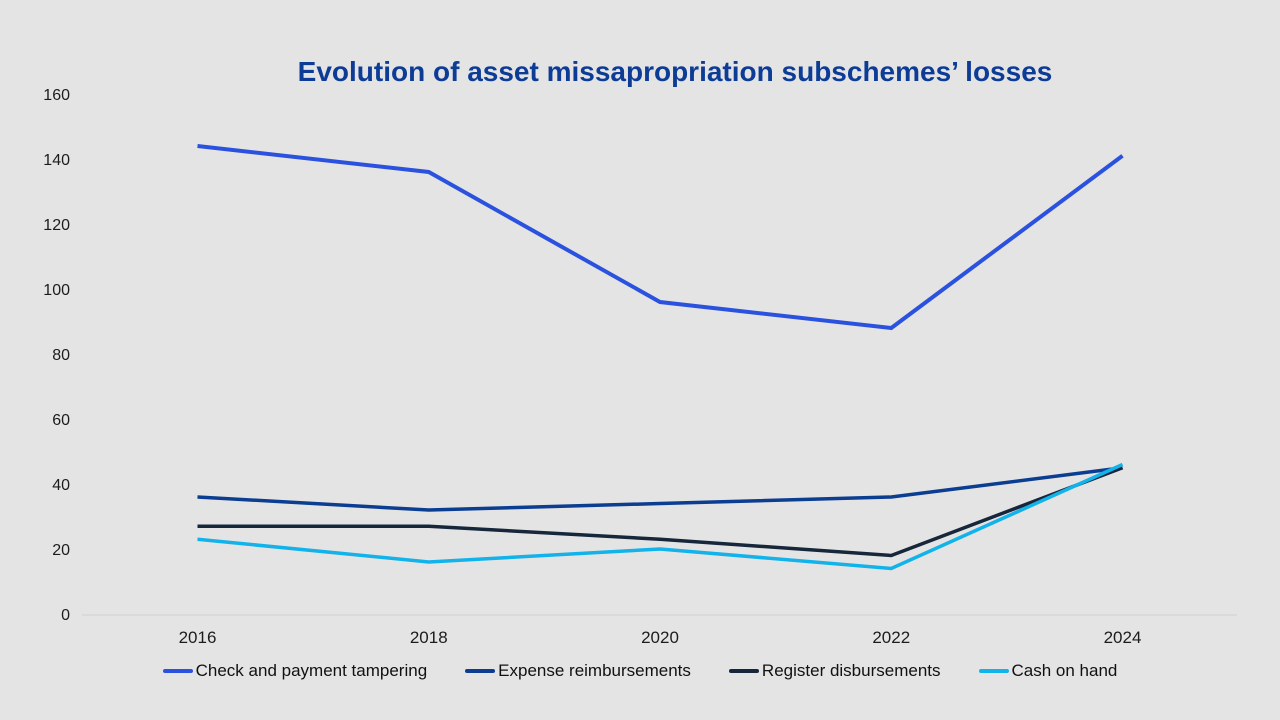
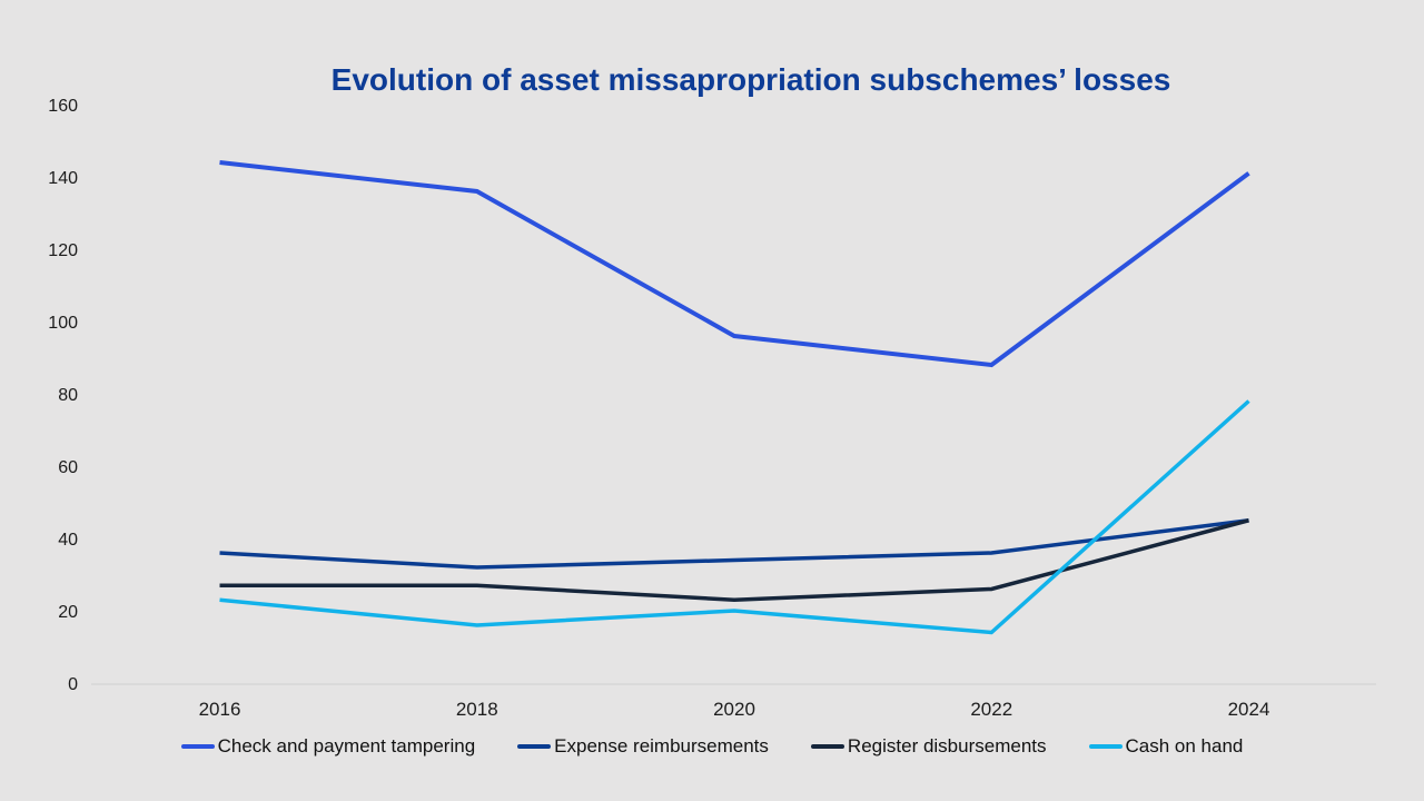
Register disbursements/2022: 18 -> 26
Cash on hand/2024: 46 -> 78
